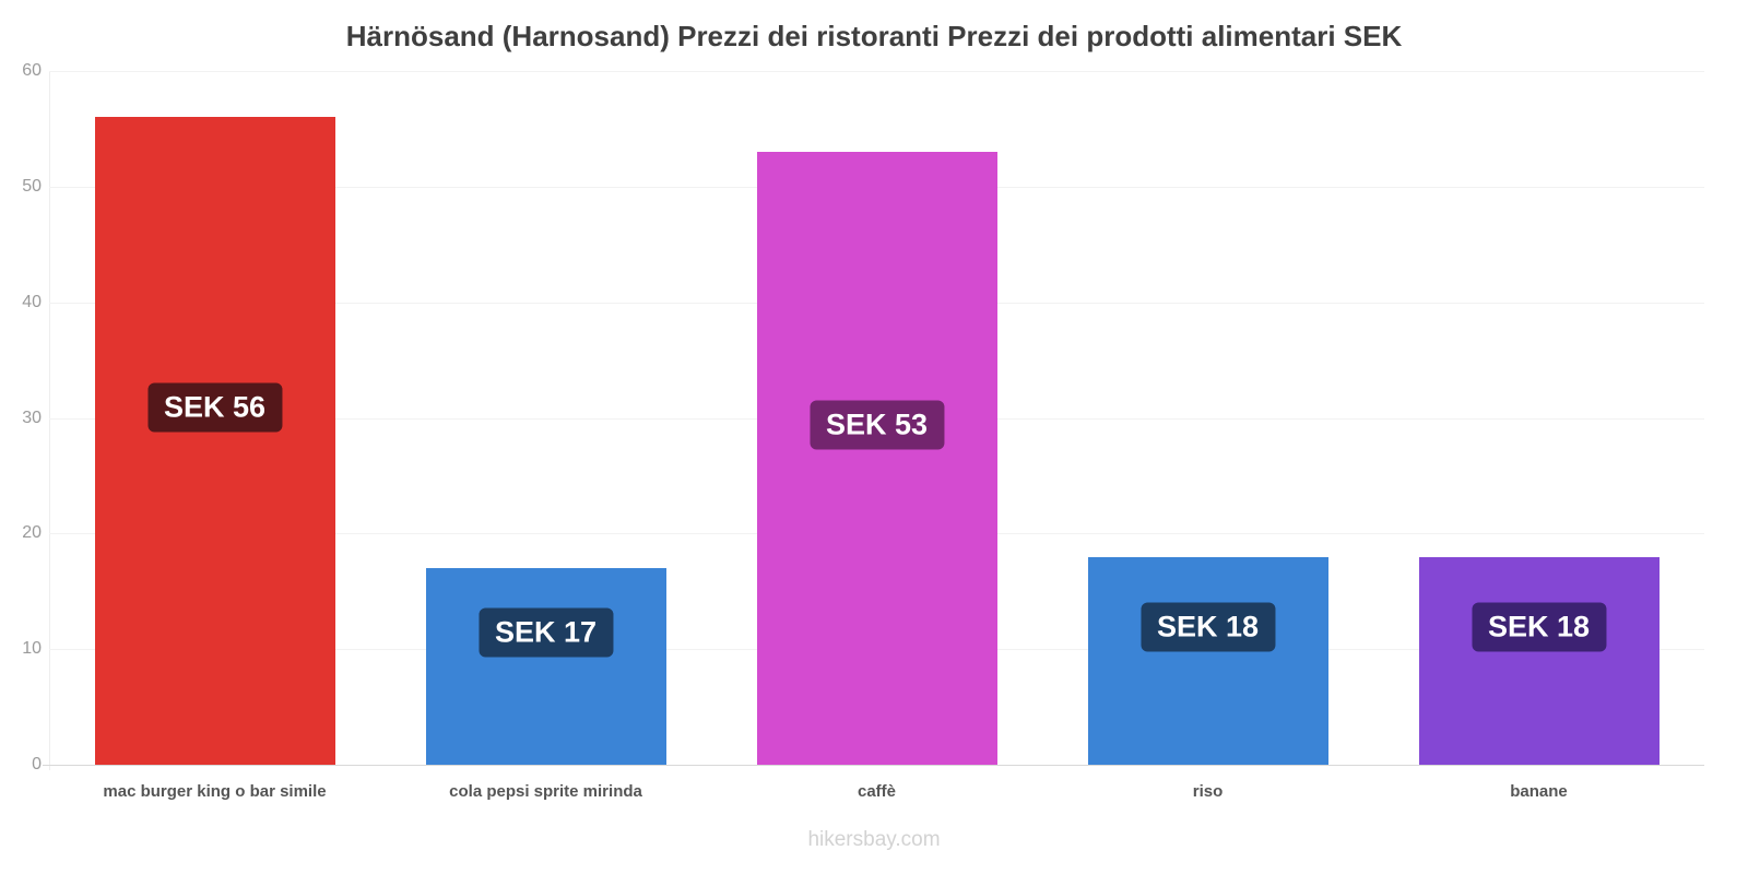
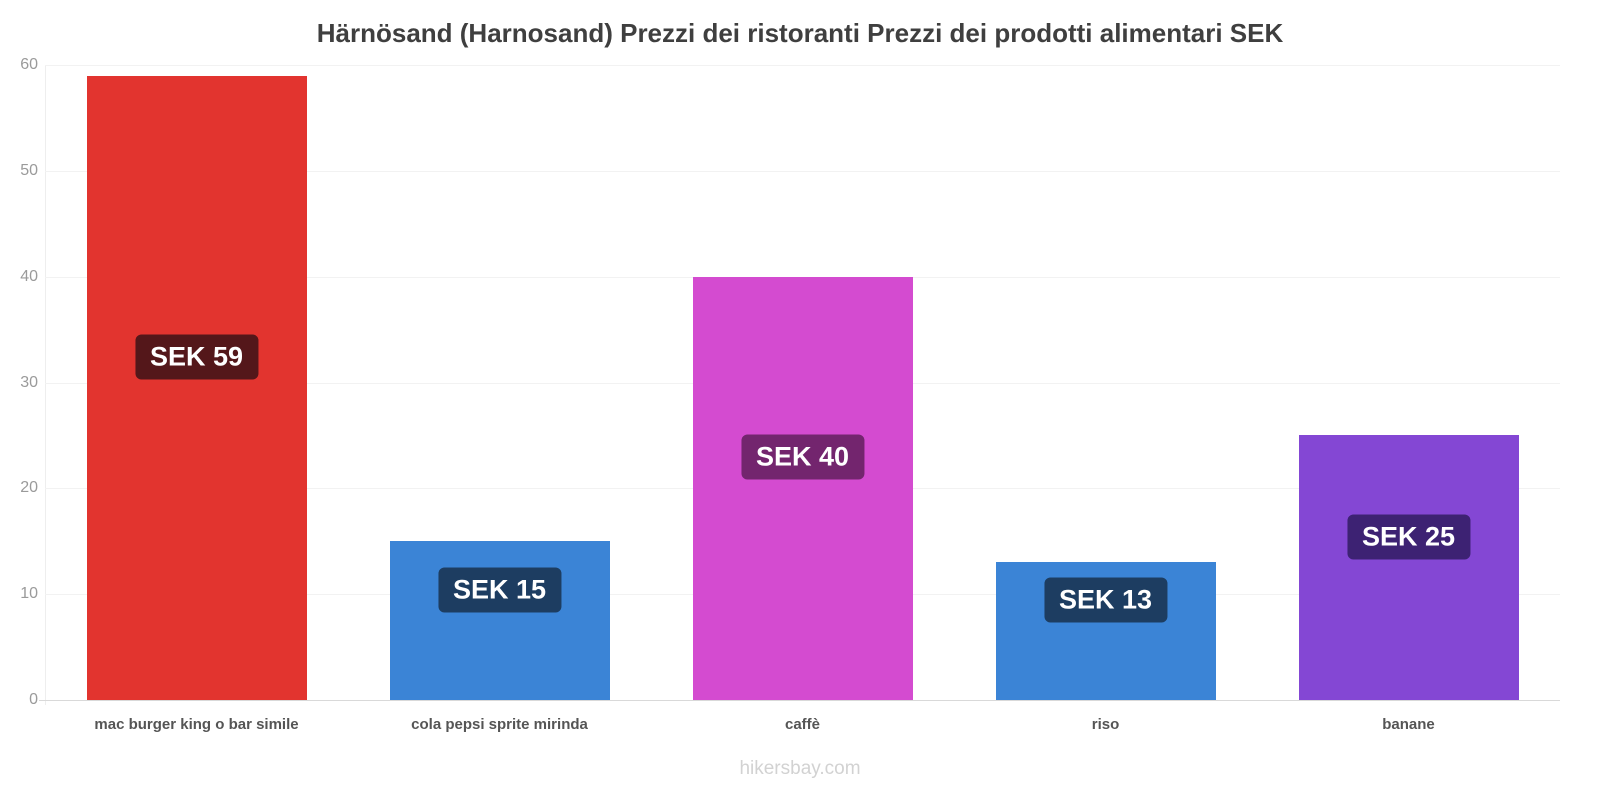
mac burger king o bar simile: 56 -> 59
cola pepsi sprite mirinda: 17 -> 15
caffè: 53 -> 40
riso: 18 -> 13
banane: 18 -> 25
